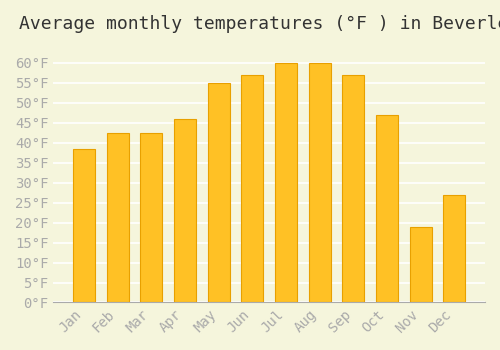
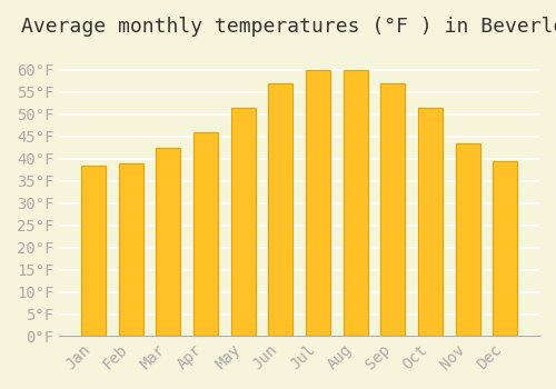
Feb: 42.5°F -> 39.0°F
May: 55.0°F -> 51.5°F
Oct: 47.0°F -> 51.5°F
Nov: 19.0°F -> 43.5°F
Dec: 27.0°F -> 39.5°F
